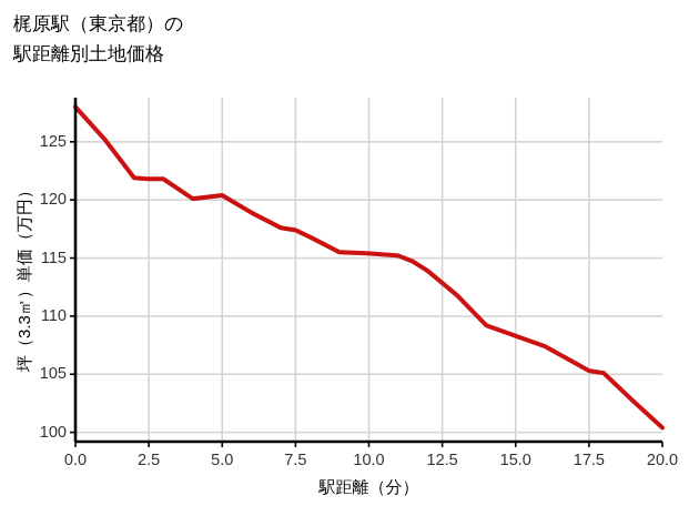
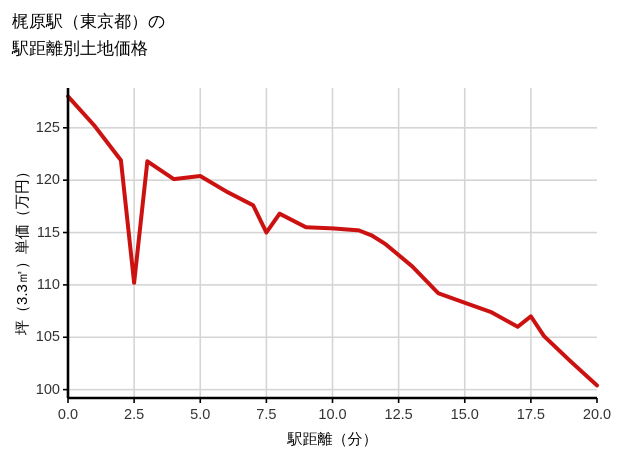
2.5: 121,8 -> 110,2
7.5: 117,4 -> 115,0
17.5: 105,3 -> 107,0
